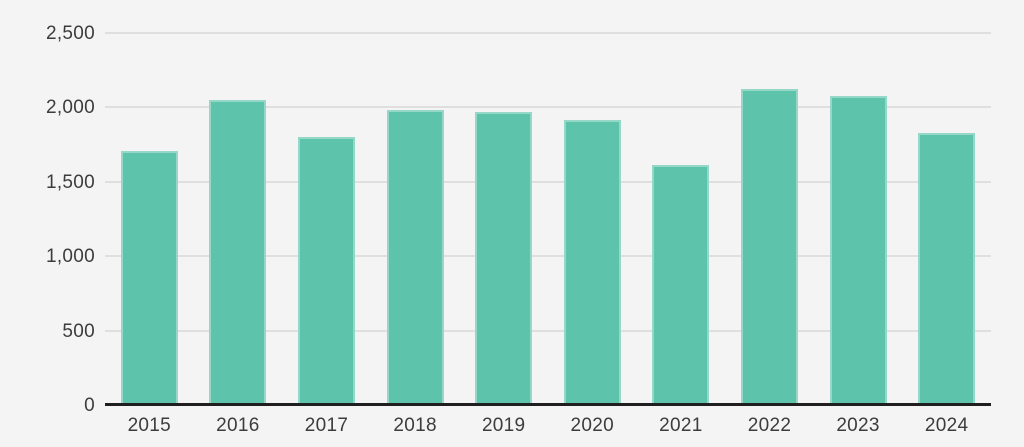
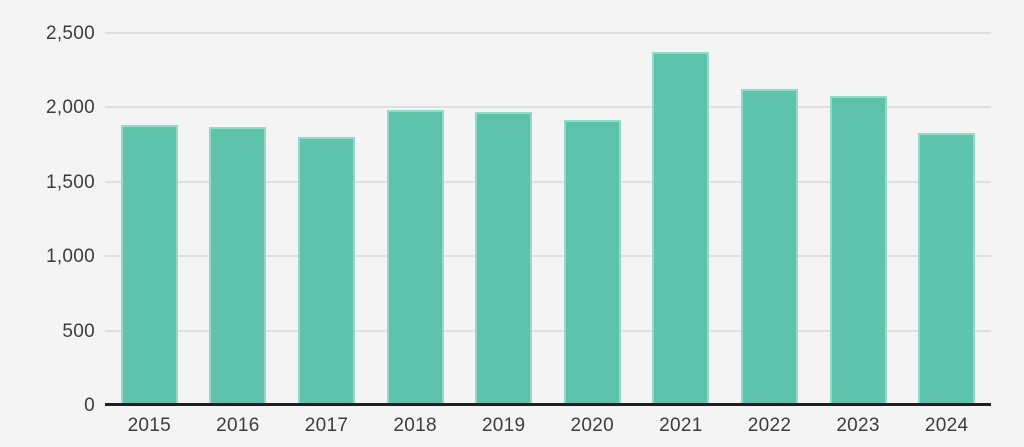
2015: 1710 -> 1880
2016: 2050 -> 1870
2021: 1610 -> 2370
